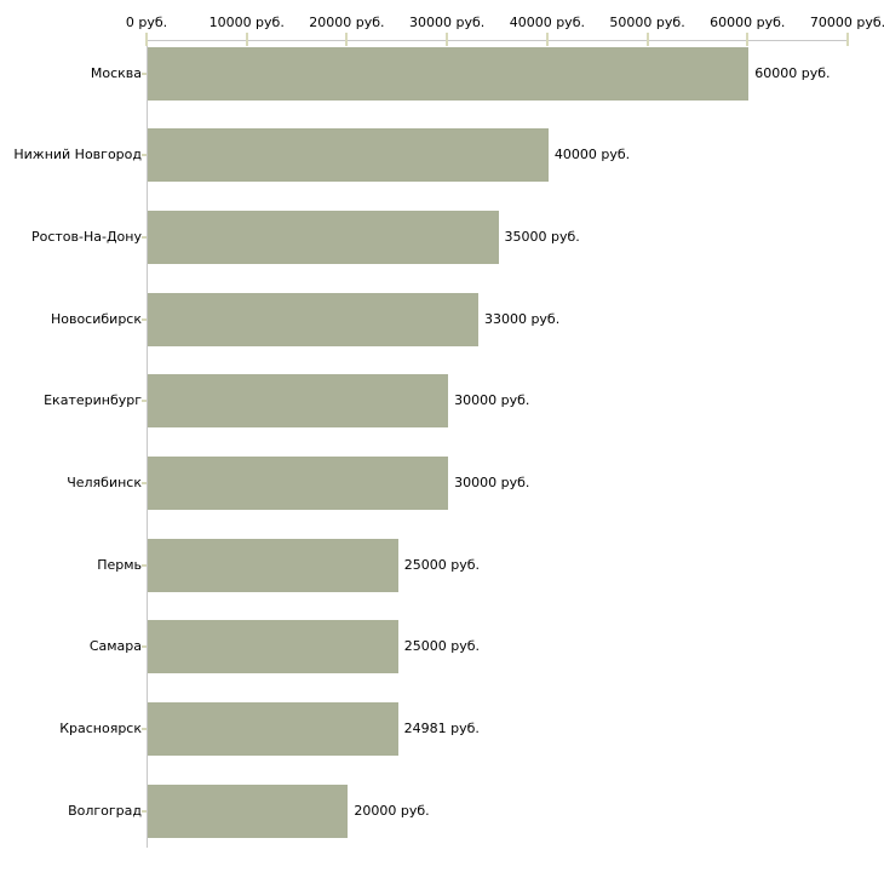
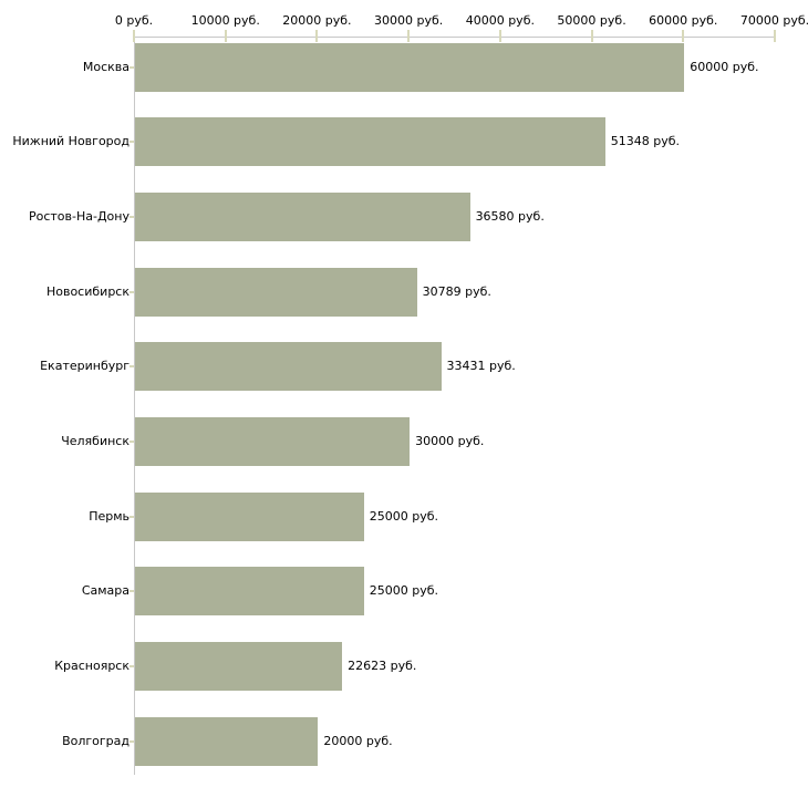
Нижний Новгород: 40000 -> 51348
Ростов-На-Дону: 35000 -> 36580
Новосибирск: 33000 -> 30789
Екатеринбург: 30000 -> 33431
Красноярск: 24981 -> 22623
